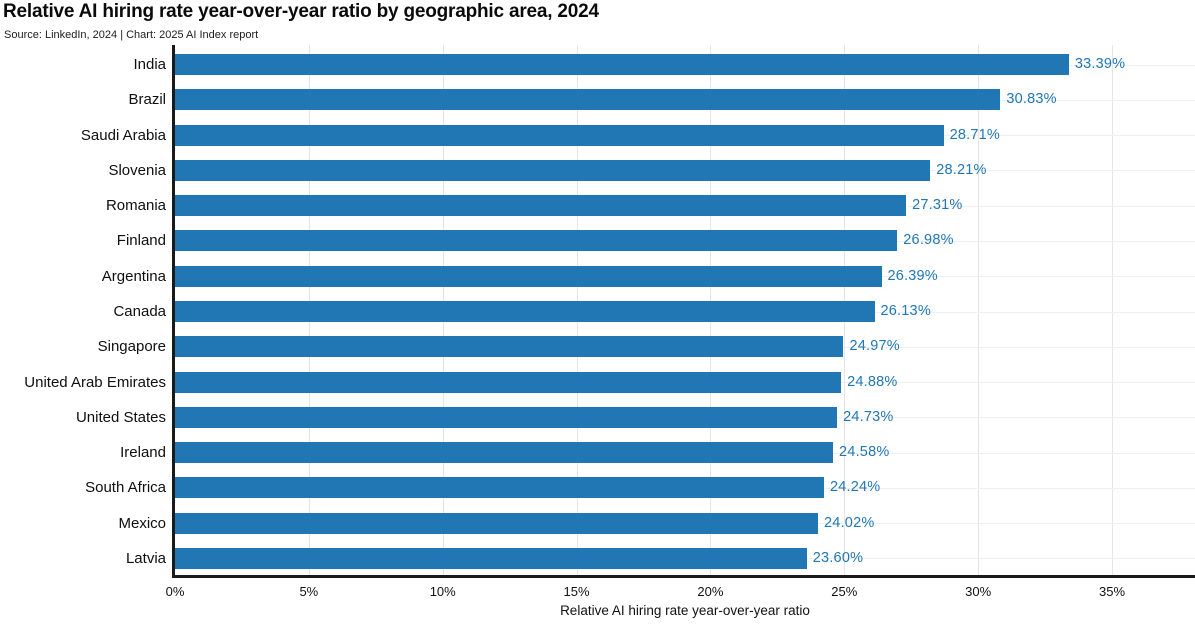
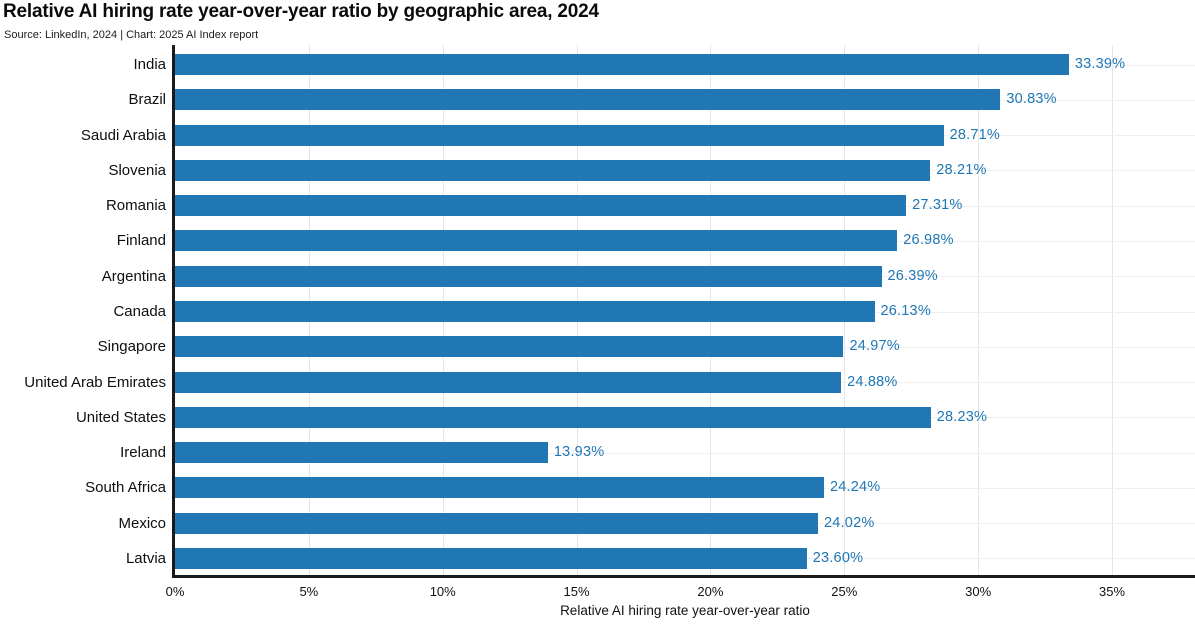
United States: 24.73% -> 28.23%
Ireland: 24.58% -> 13.93%
